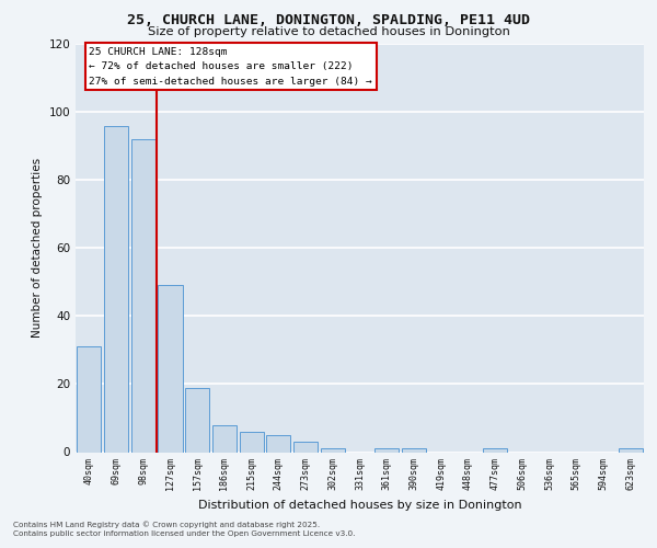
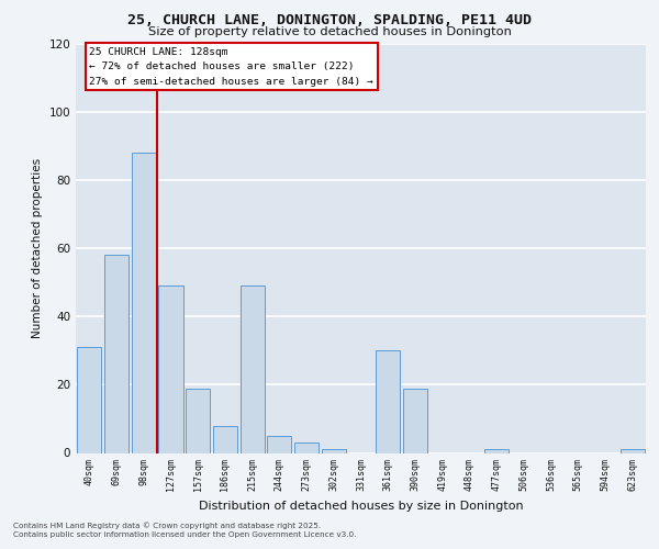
69sqm: 96 -> 58
98sqm: 92 -> 88
215sqm: 6 -> 49
361sqm: 1 -> 30
390sqm: 1 -> 19
